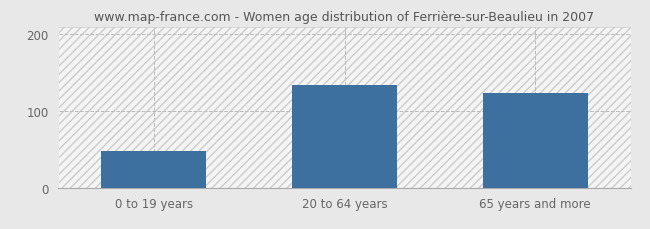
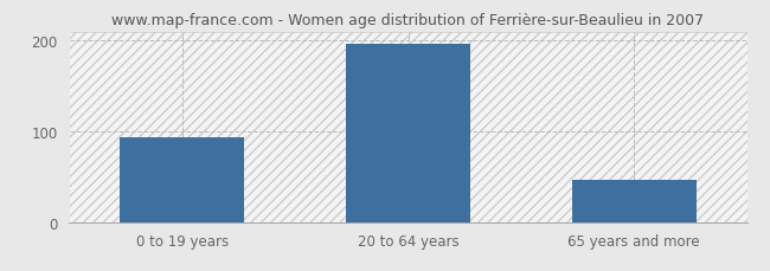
0 to 19 years: 48 -> 93
20 to 64 years: 134 -> 196
65 years and more: 124 -> 47
